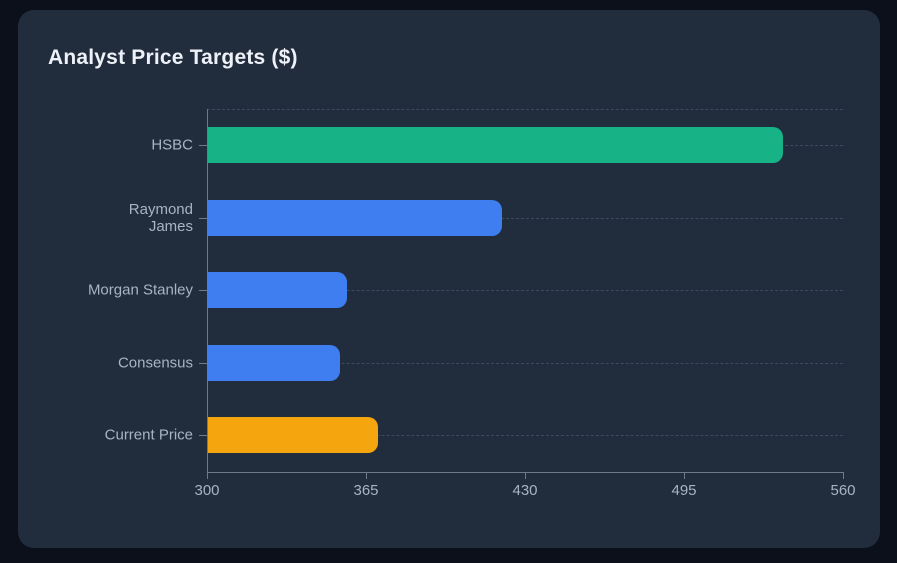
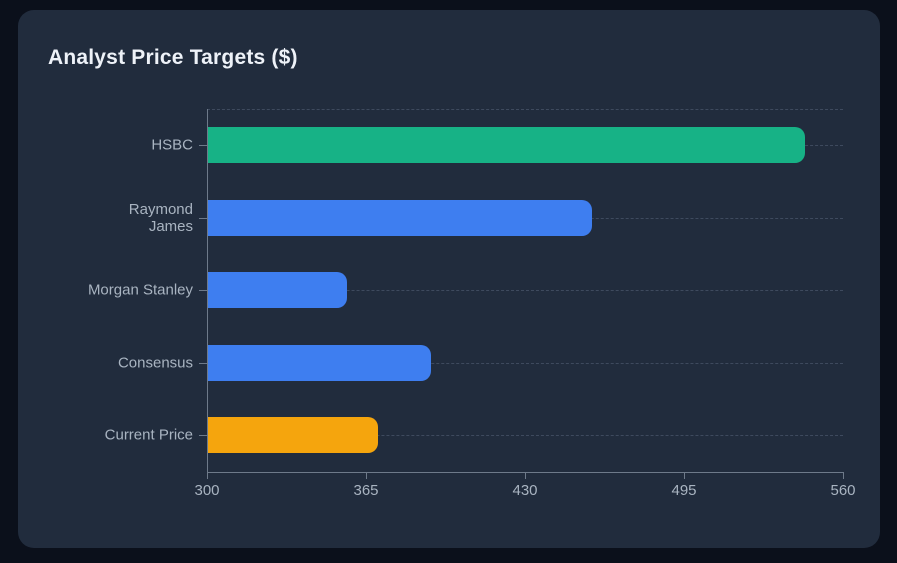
HSBC: 535 -> 544
Raymond James: 420 -> 457
Consensus: 354 -> 391
